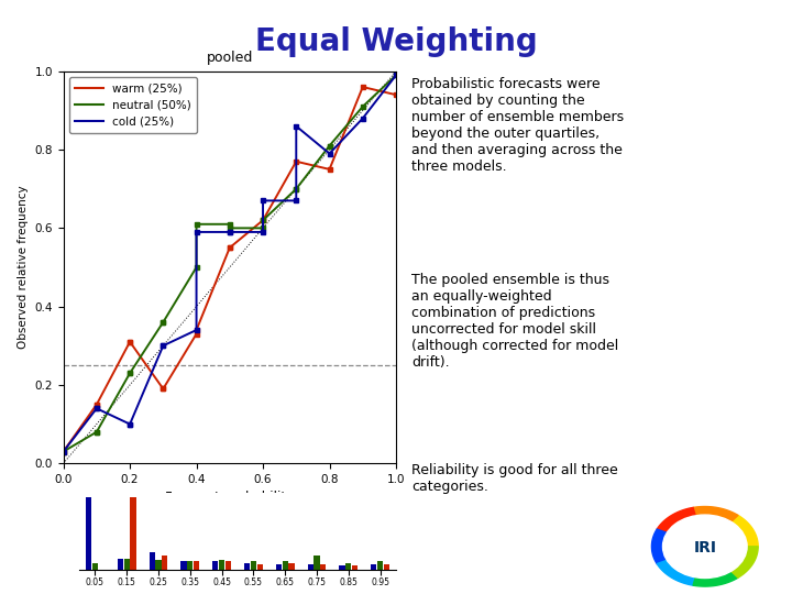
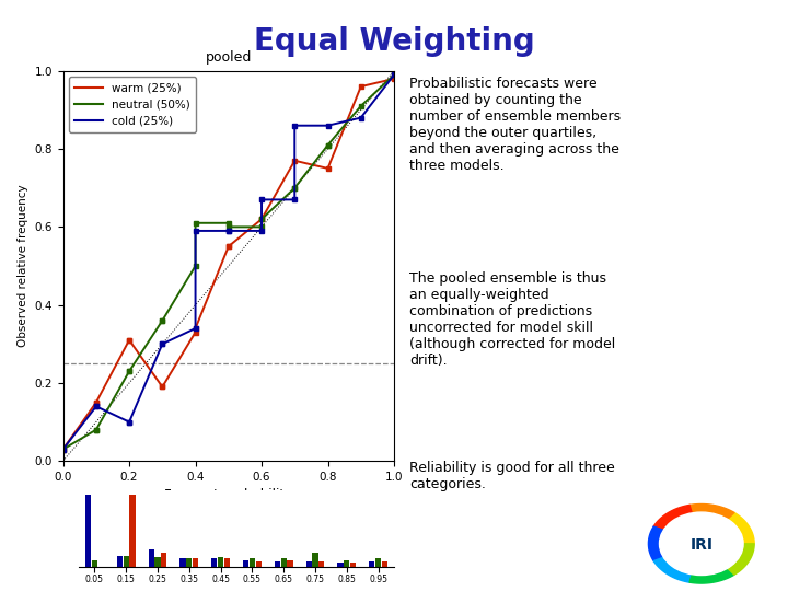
pooled/cold (25%)/0.8: 0.79 -> 0.86
pooled/warm (25%)/1.0: 0.94 -> 0.98
